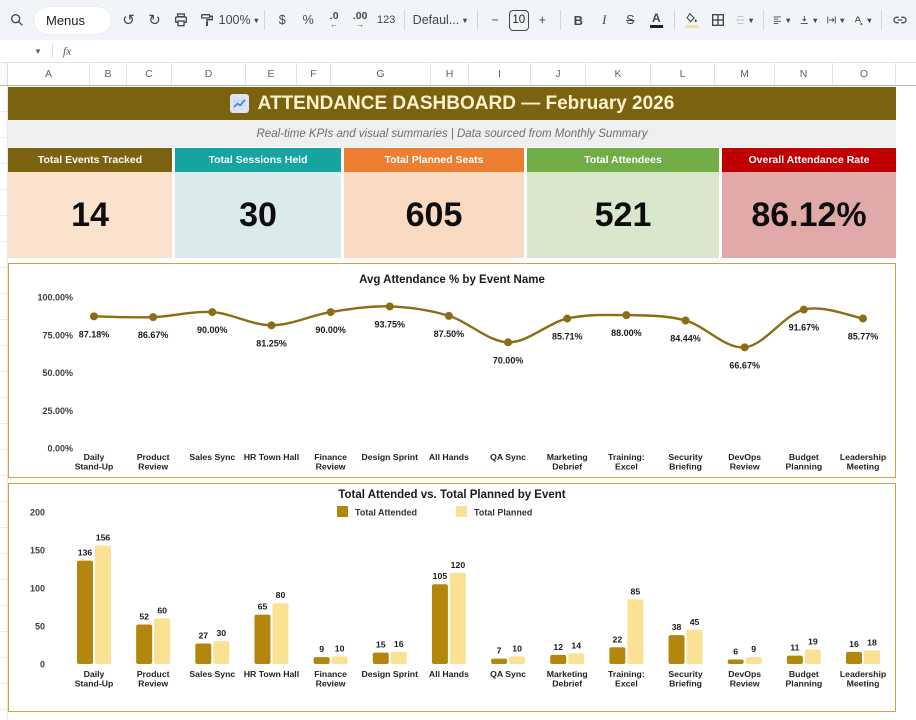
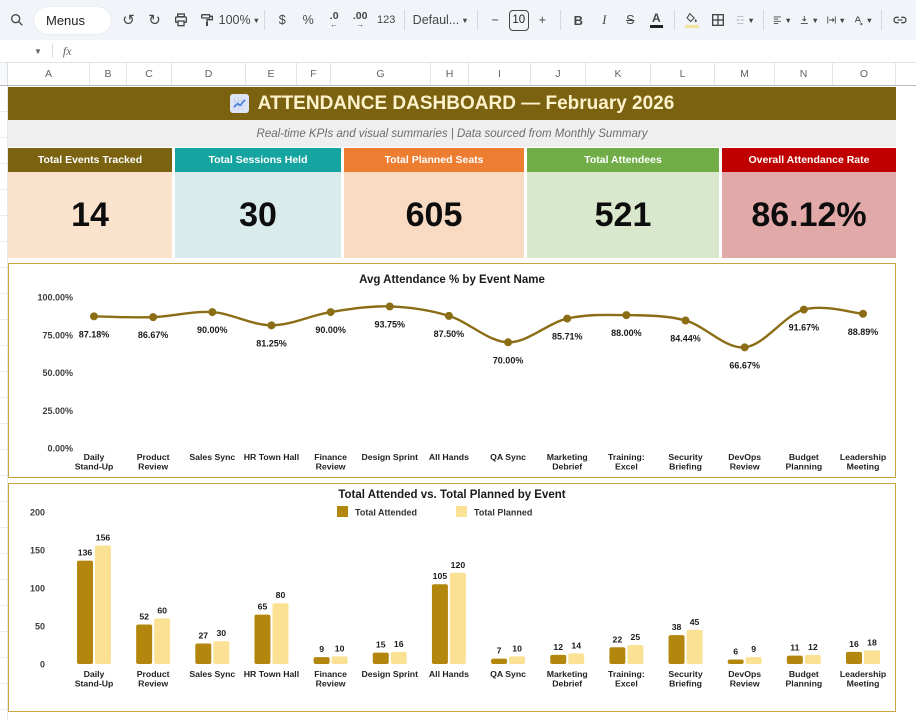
Avg Attendance % by Event Name/Leadership Meeting: 85.77% -> 88.89%
Total Attended vs. Total Planned by Event/Total Planned/Training: Excel: 85 -> 25
Total Attended vs. Total Planned by Event/Total Planned/Budget Planning: 19 -> 12
